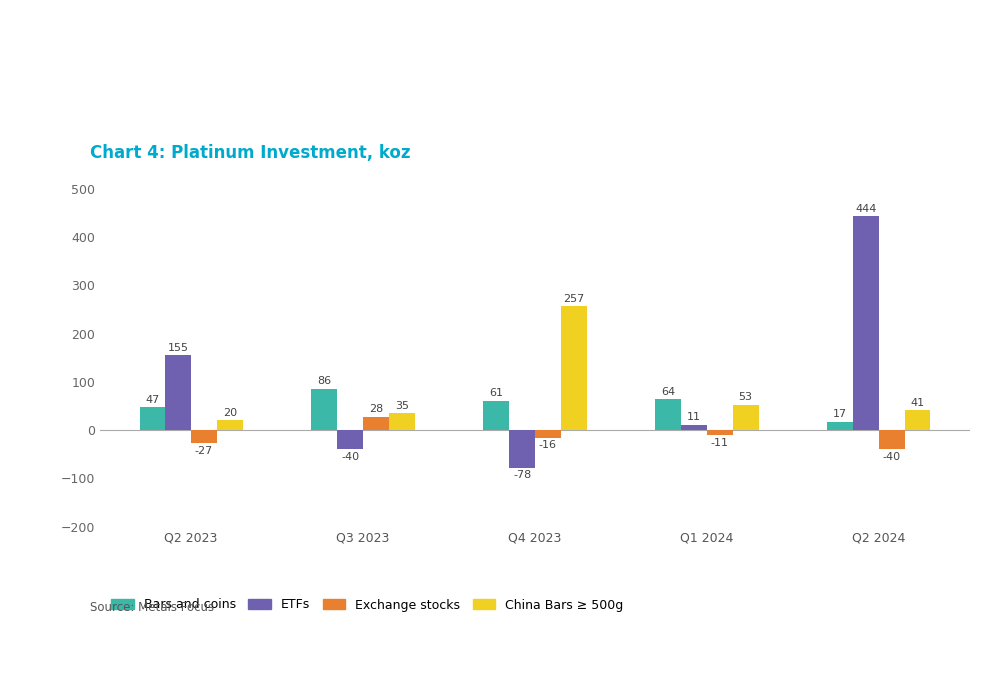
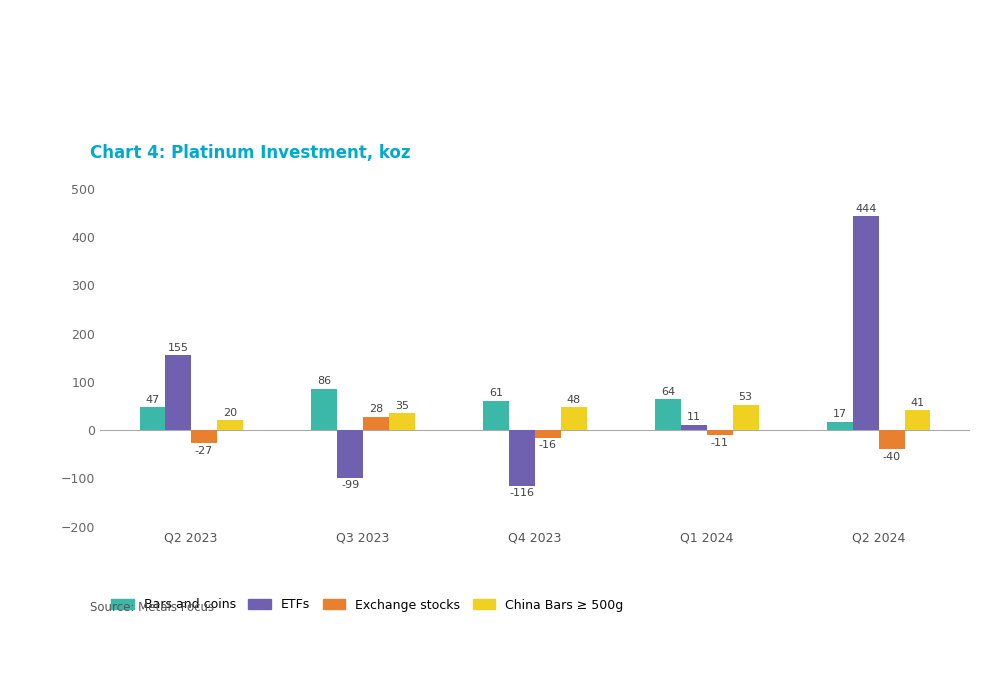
ETFs/Q3 2023: -40 -> -99
ETFs/Q4 2023: -78 -> -116
China Bars ≥ 500g/Q4 2023: 257 -> 48
